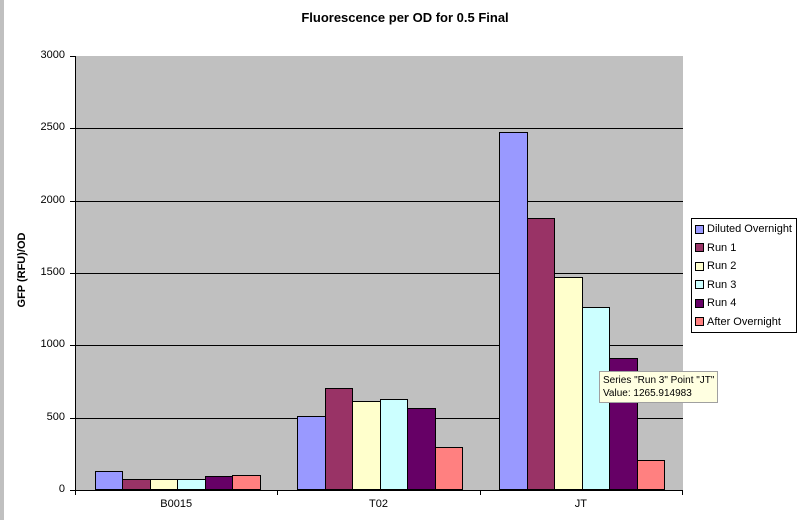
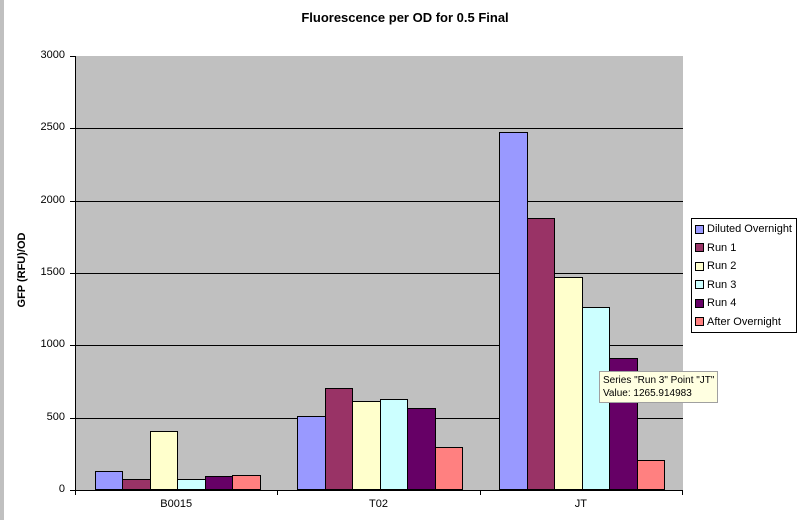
Run 2/B0015: 80 -> 410
